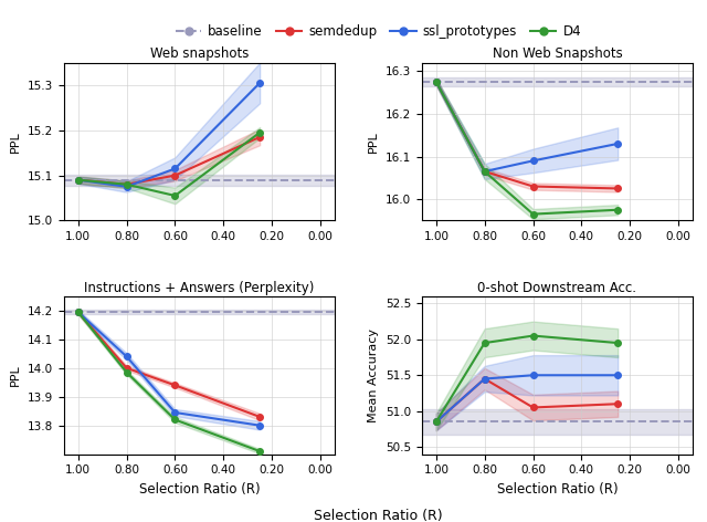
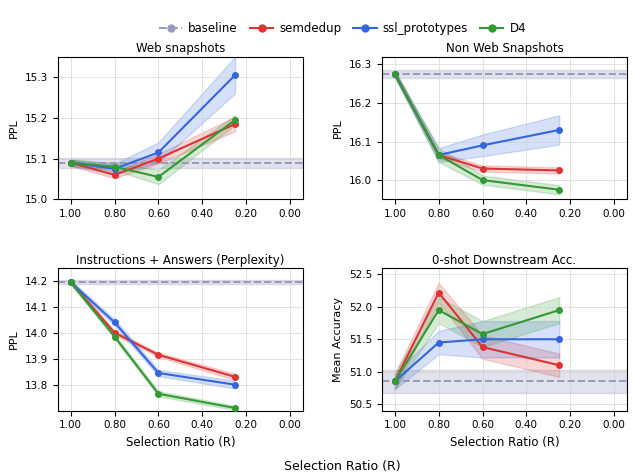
Web snapshots/semdedup/0.80: 15.080 -> 15.060
Non Web Snapshots/D4/0.60: 15.965 -> 16.000
Instructions + Answers (Perplexity)/semdedup/0.60: 13.940 -> 13.915
Instructions + Answers (Perplexity)/D4/0.60: 13.820 -> 13.765
0-shot Downstream Acc./semdedup/0.80: 51.45 -> 52.22
0-shot Downstream Acc./semdedup/0.60: 51.05 -> 51.38
0-shot Downstream Acc./D4/0.60: 52.05 -> 51.58
